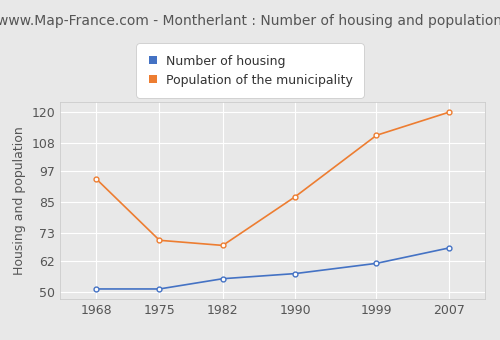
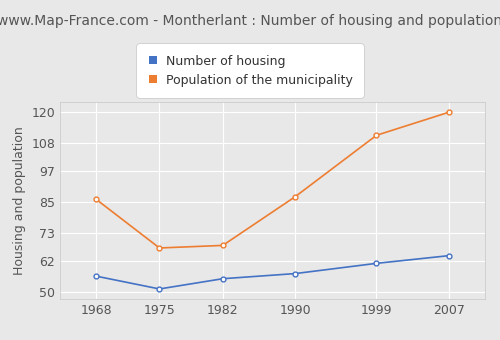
Number of housing/1968: 51 -> 56
Population of the municipality/1968: 94 -> 86
Population of the municipality/1975: 70 -> 67
Number of housing/2007: 67 -> 64
